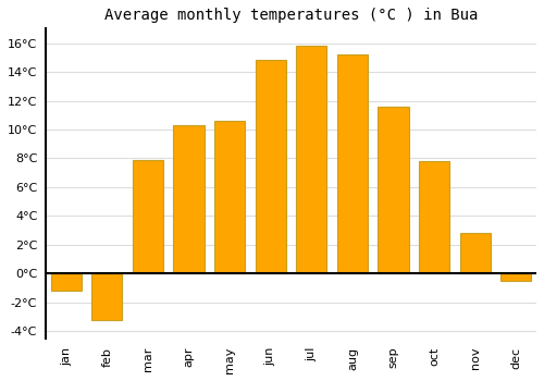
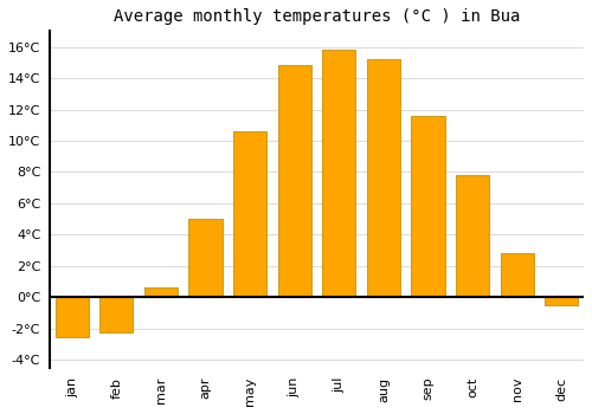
jan: -1.2°C -> -2.5°C
feb: -3.2°C -> -2.2°C
mar: 7.9°C -> 0.6°C
apr: 10.3°C -> 5.0°C
